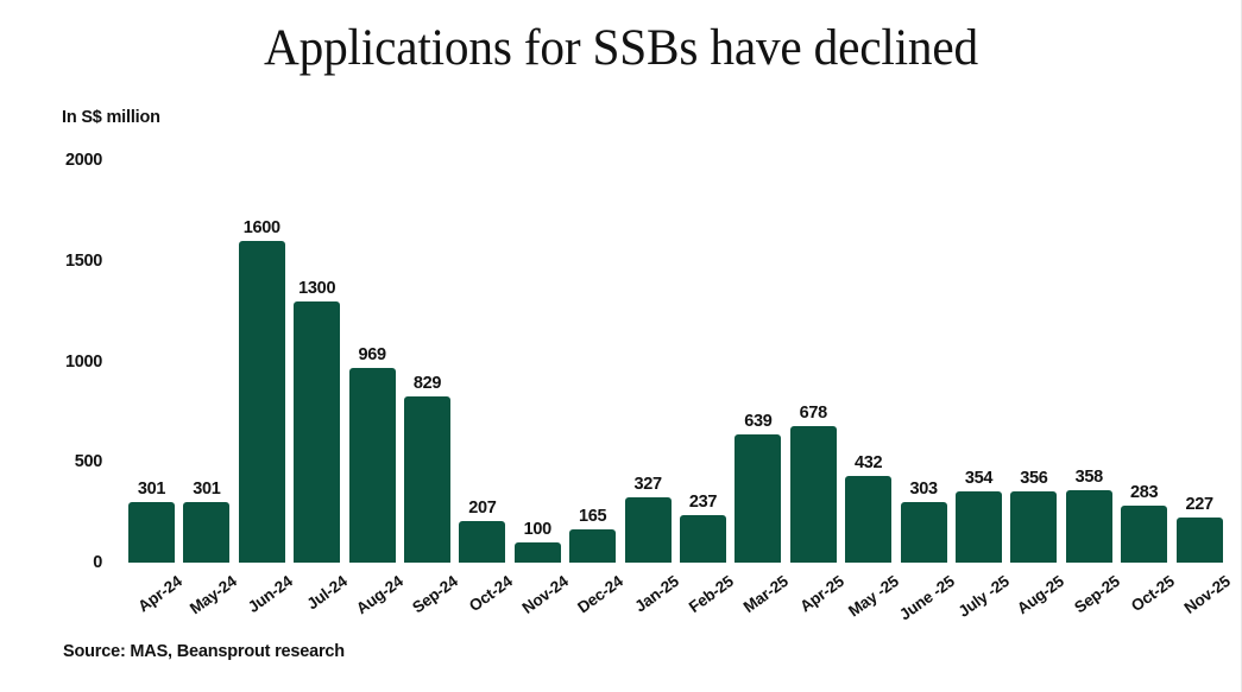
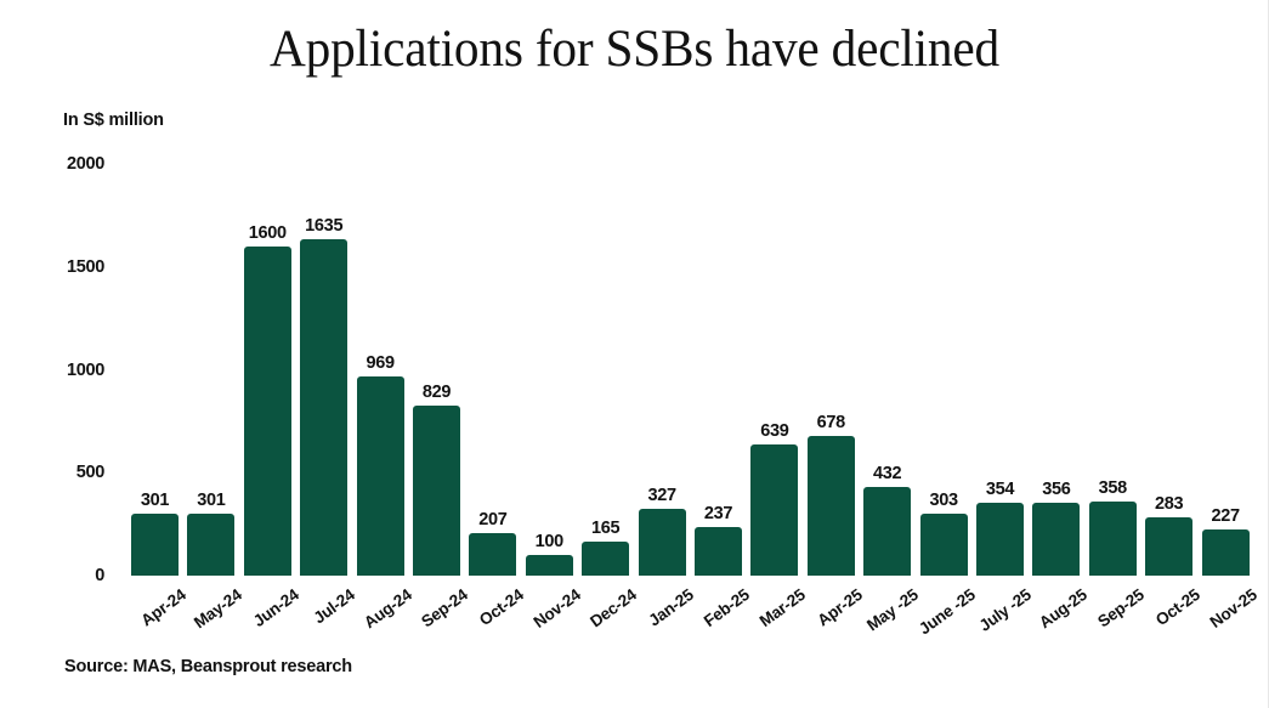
Jul-24: 1300 -> 1635
